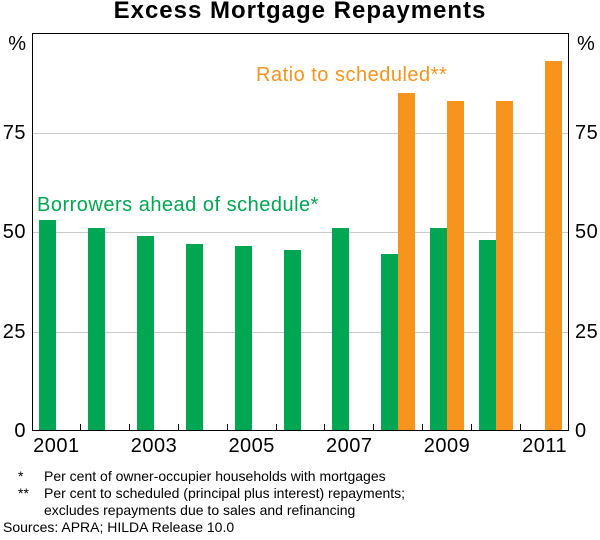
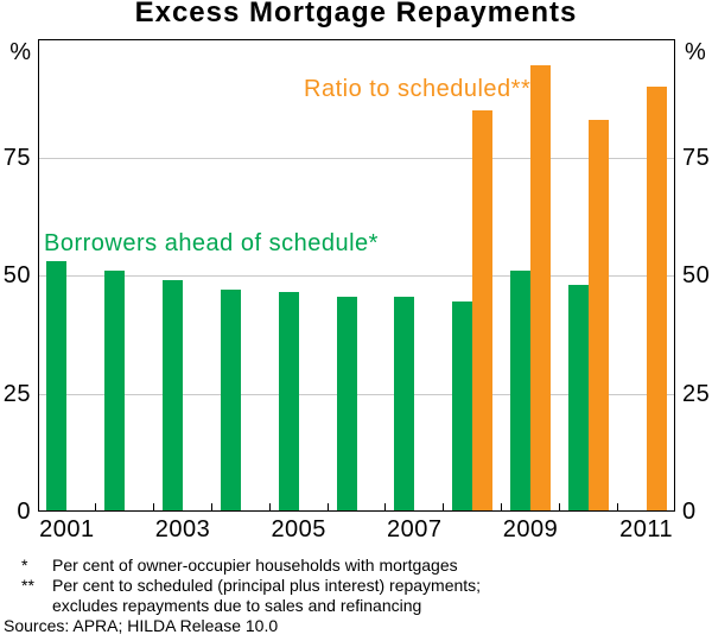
Borrowers ahead of schedule*/2007: 51 -> 46
Ratio to scheduled**/2009: 83 -> 94
Ratio to scheduled**/2011: 93 -> 90
